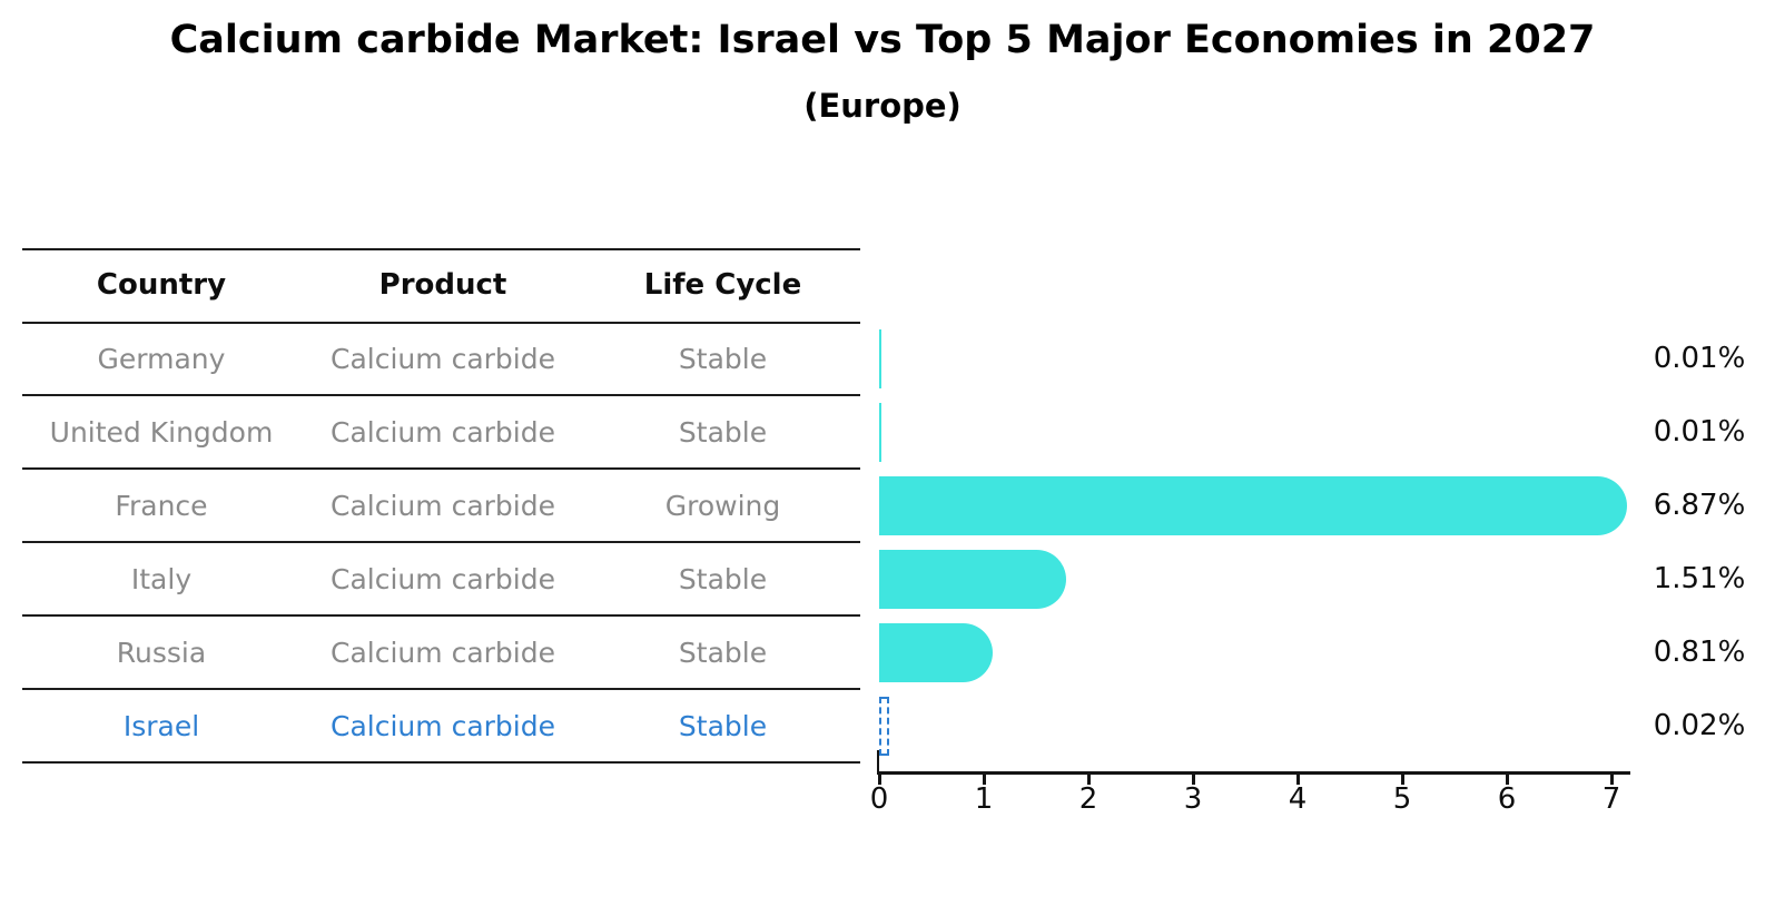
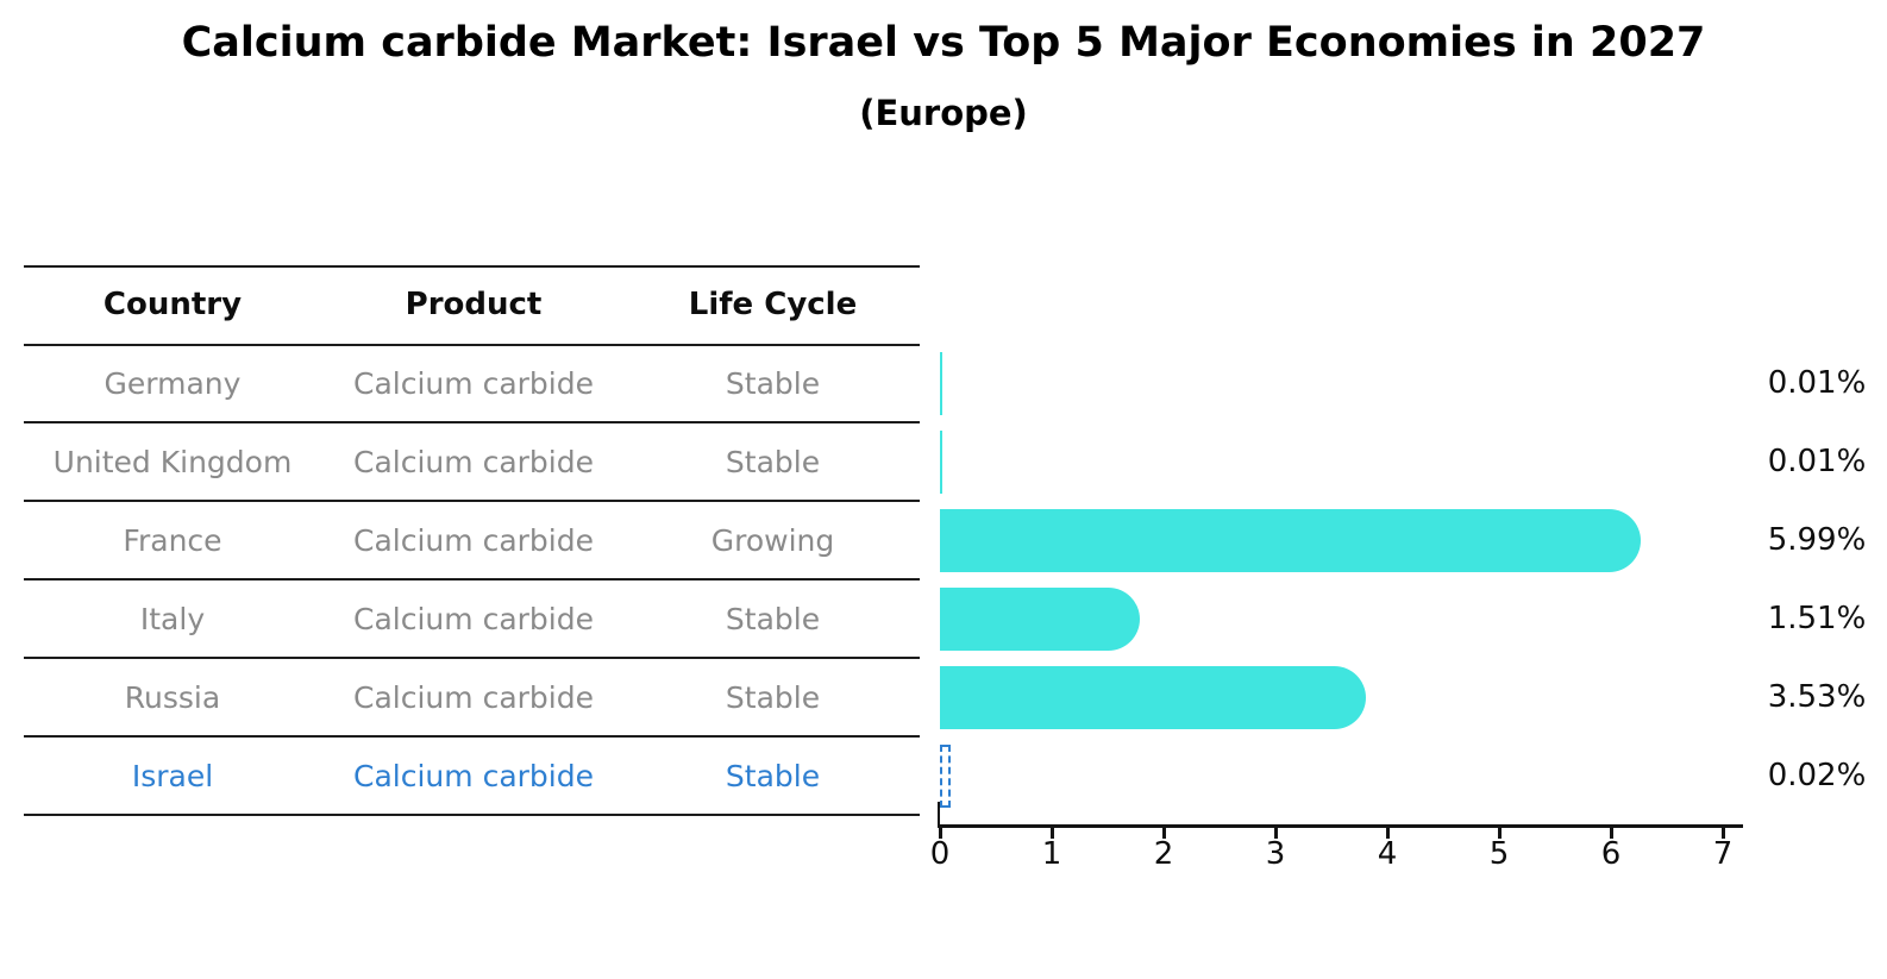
France: 6.87% -> 5.99%
Russia: 0.81% -> 3.53%
